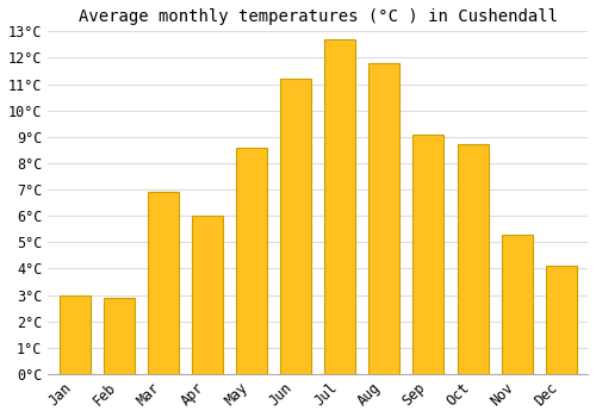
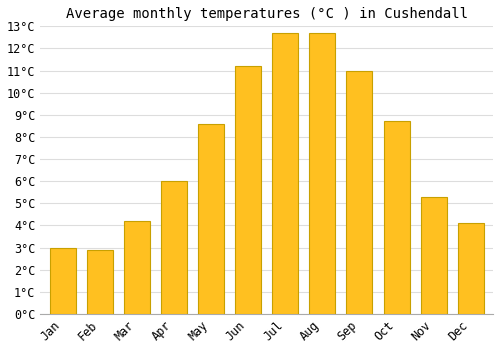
Mar: 6.9°C -> 4.2°C
Aug: 11.8°C -> 12.7°C
Sep: 9.1°C -> 11.0°C
